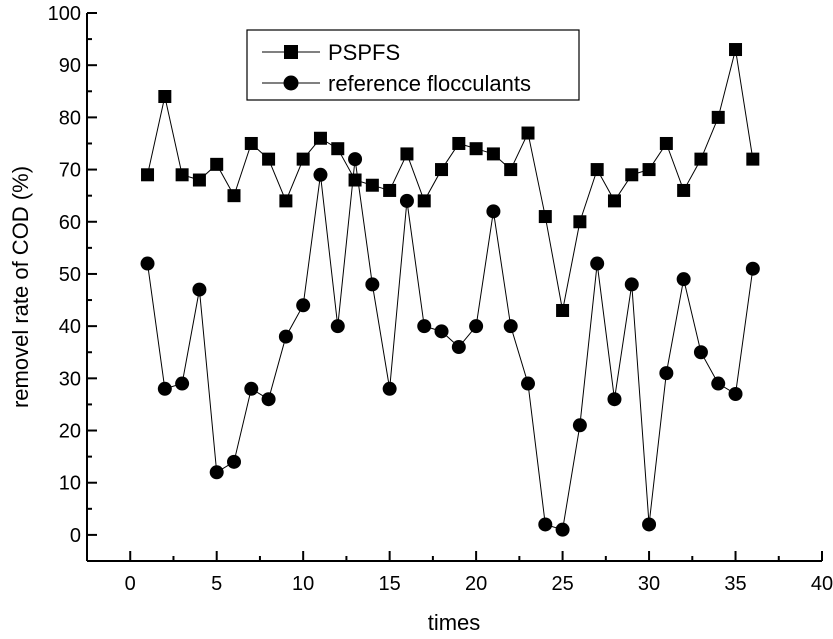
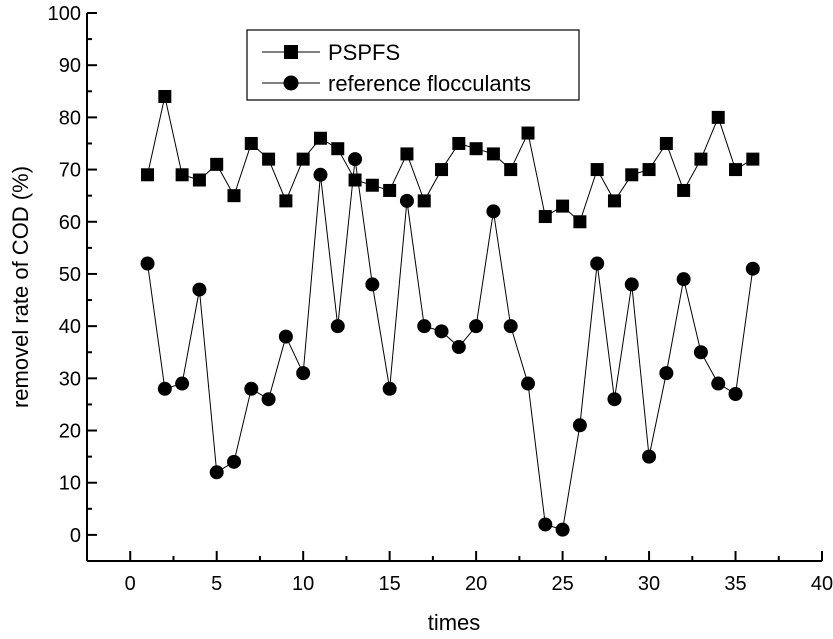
reference flocculants/10: 44 -> 31
PSPFS/25: 43 -> 63
reference flocculants/30: 2 -> 15
PSPFS/35: 93 -> 70
